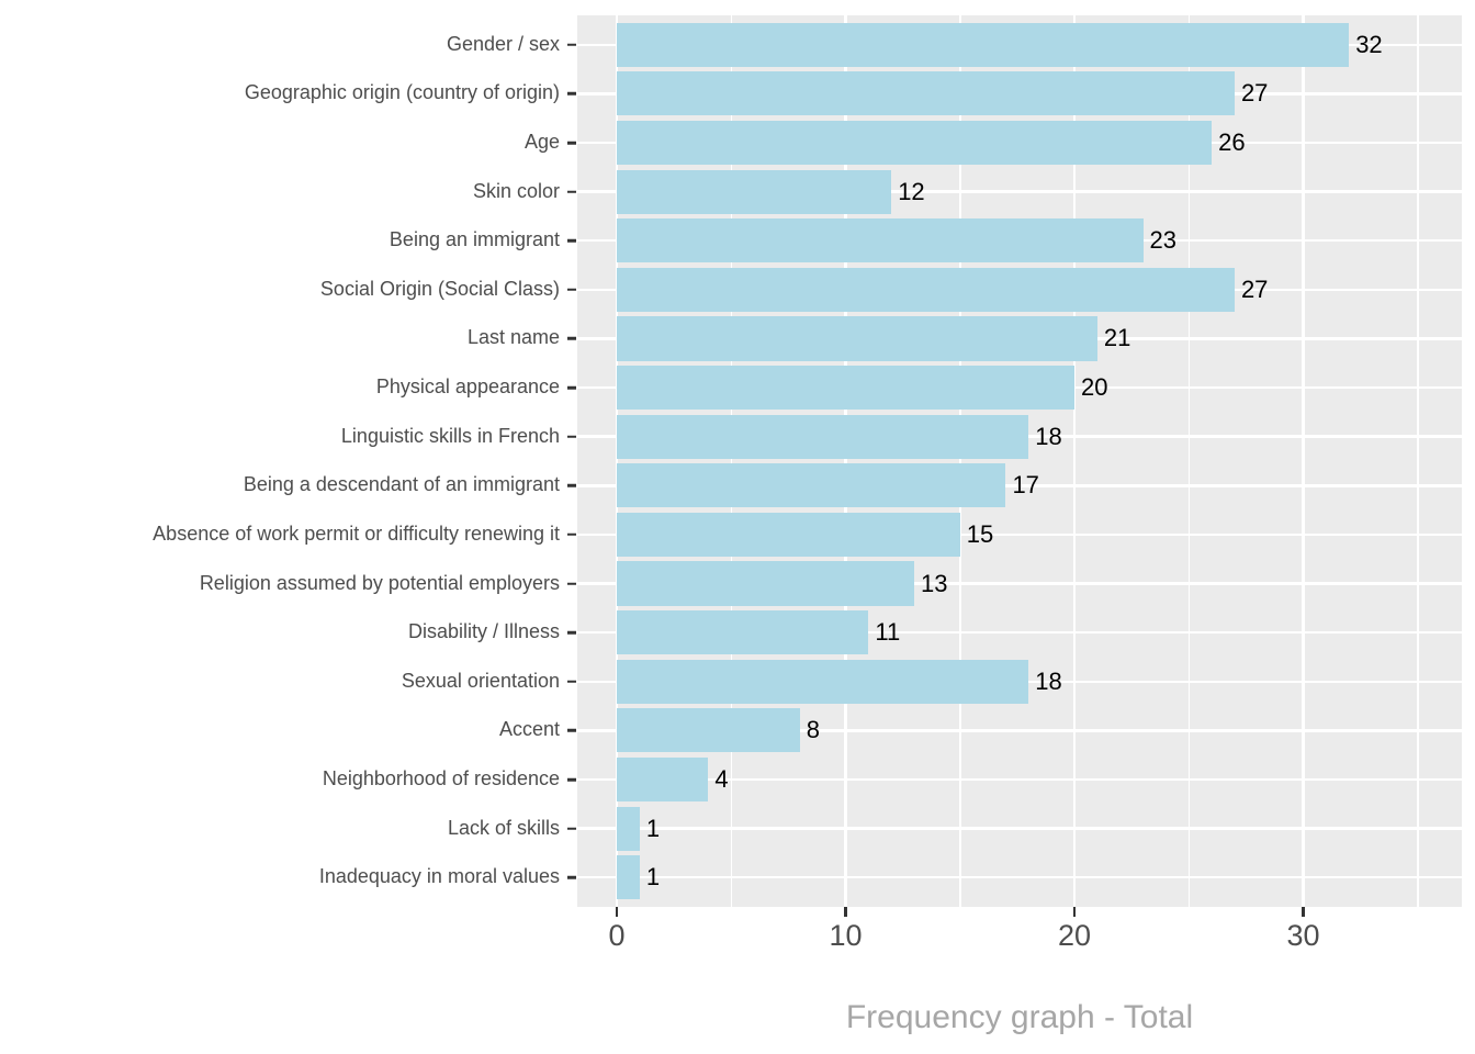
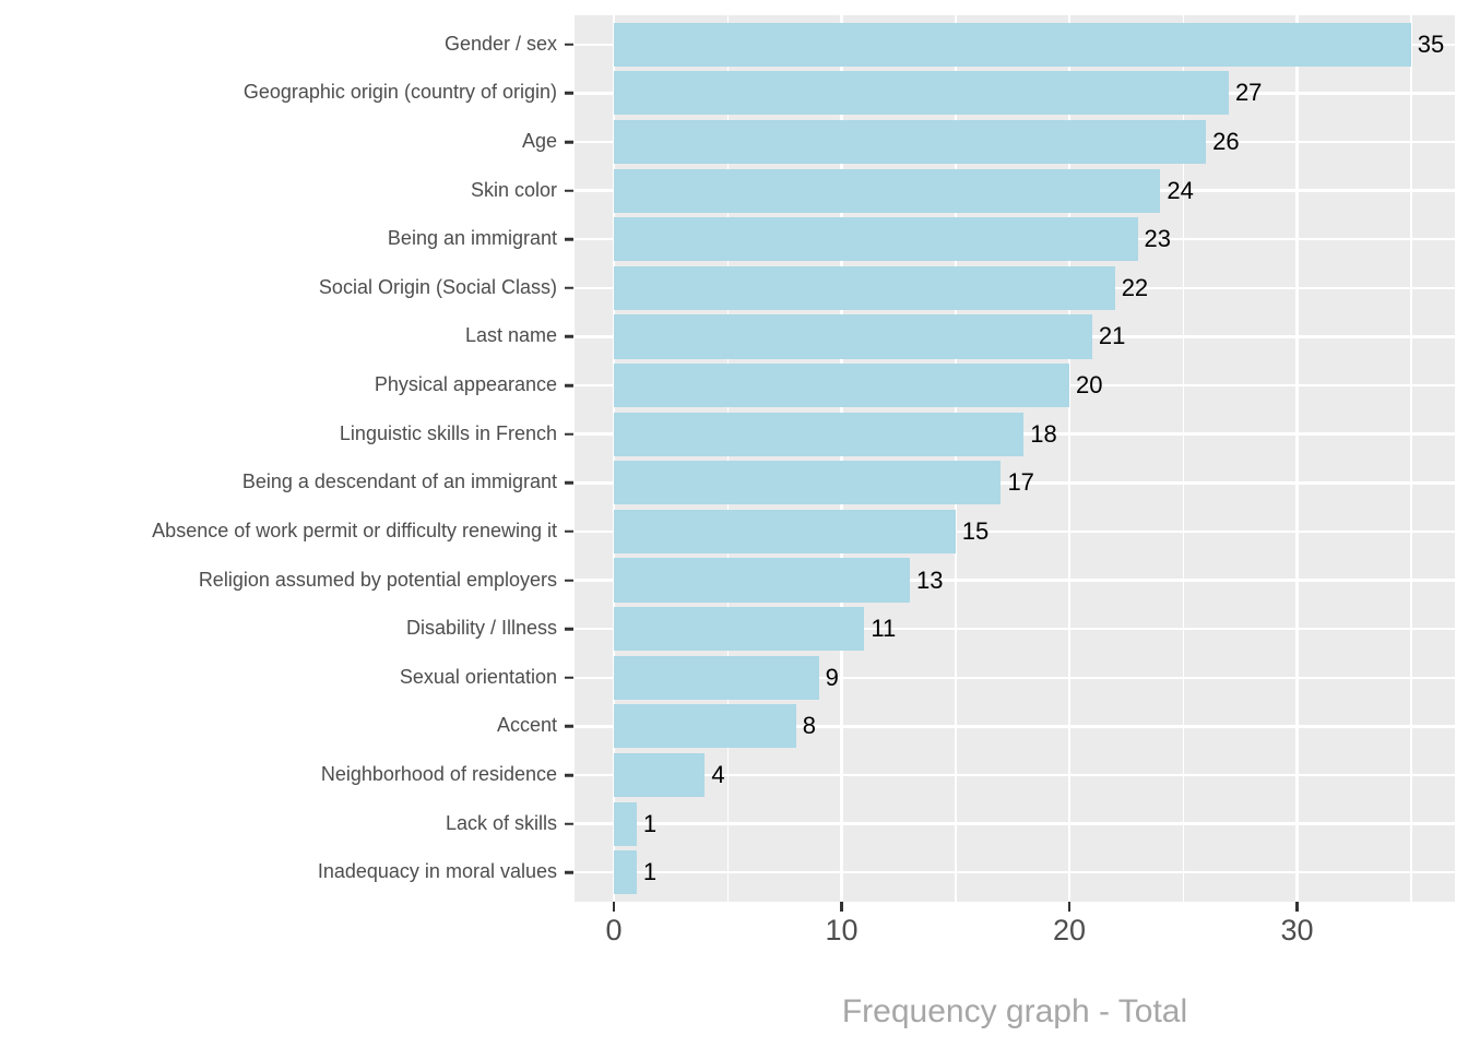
Gender / sex: 32 -> 35
Skin color: 12 -> 24
Social Origin (Social Class): 27 -> 22
Sexual orientation: 18 -> 9
